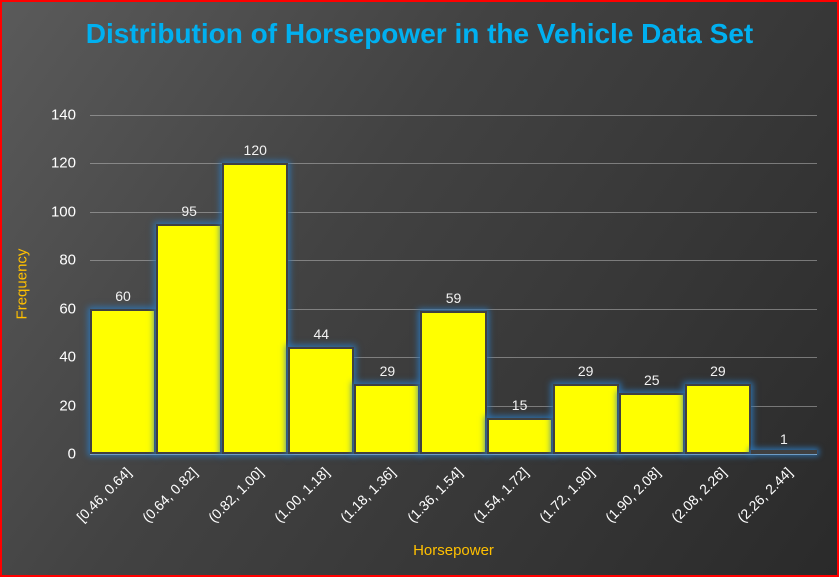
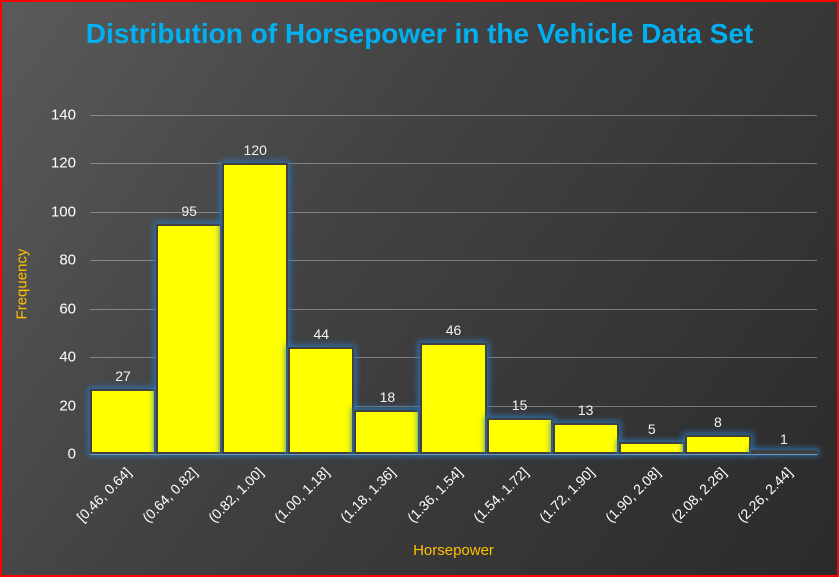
[0.46, 0.64]: 60 -> 27
(1.18, 1.36]: 29 -> 18
(1.36, 1.54]: 59 -> 46
(1.72, 1.90]: 29 -> 13
(1.90, 2.08]: 25 -> 5
(2.08, 2.26]: 29 -> 8
